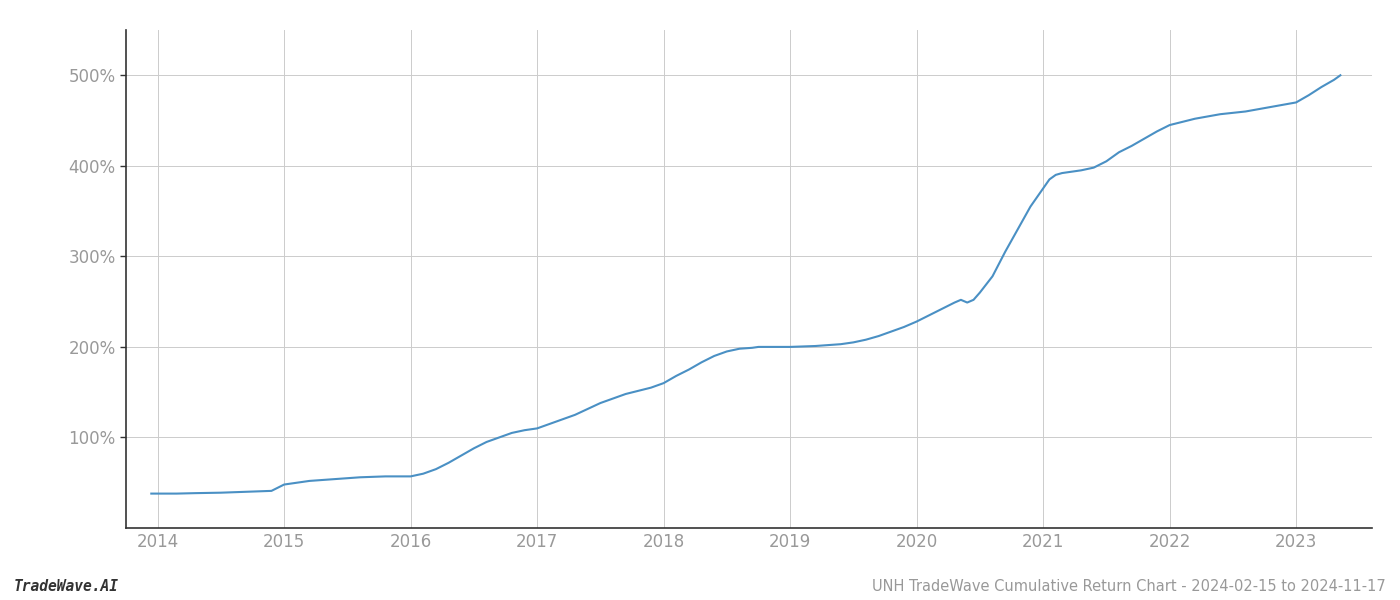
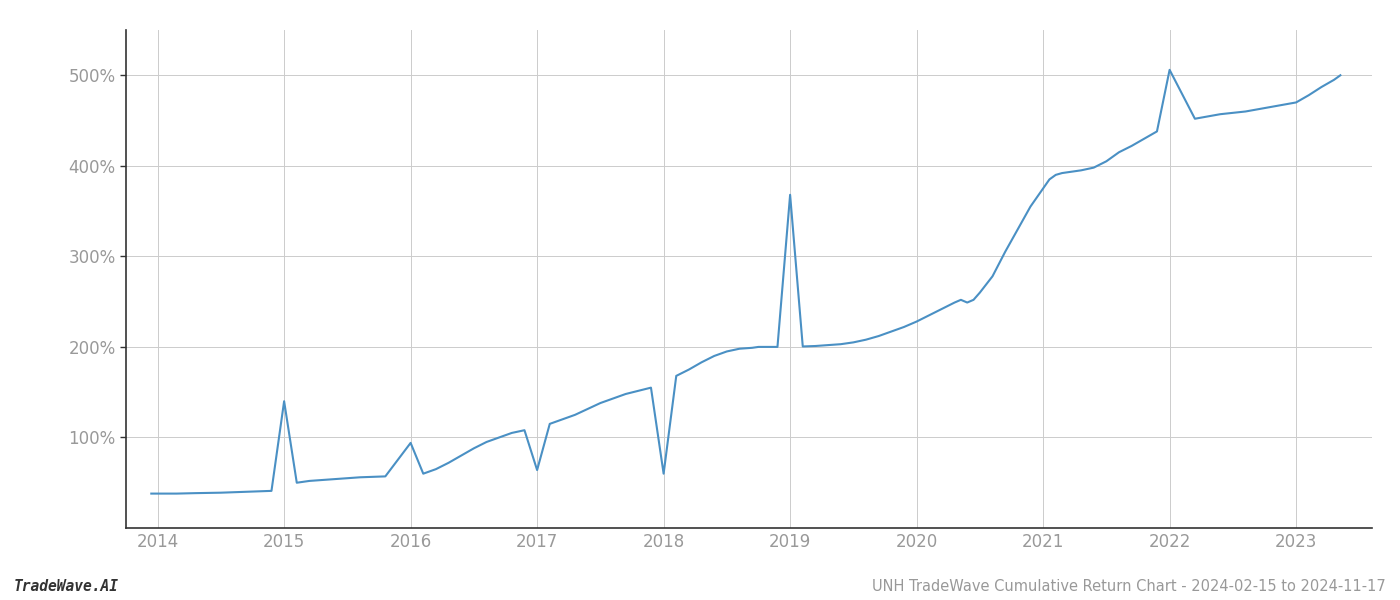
2015: 48% -> 140%
2016: 57% -> 94%
2017: 110% -> 64%
2018: 160% -> 60%
2019: 200% -> 368%
2022: 445% -> 506%
